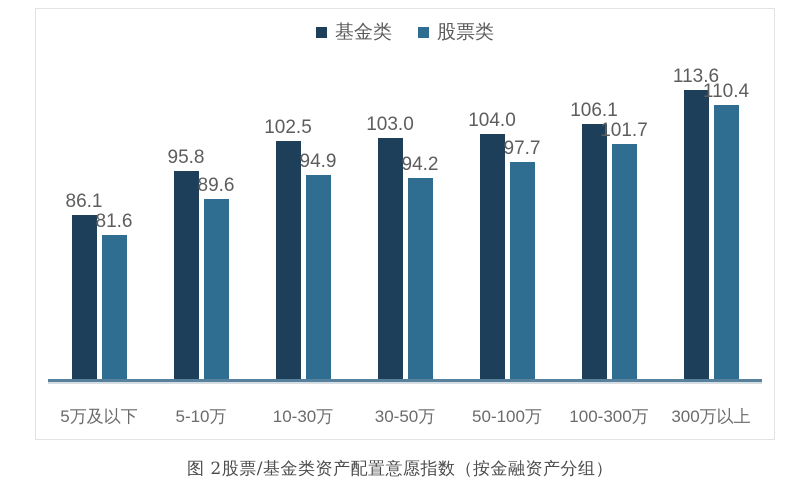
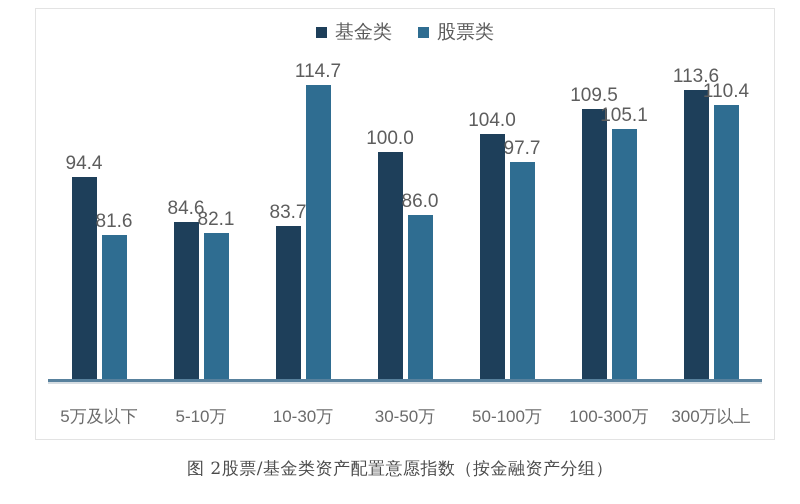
基金类/5万及以下: 86.1 -> 94.4
基金类/5-10万: 95.8 -> 84.6
股票类/5-10万: 89.6 -> 82.1
基金类/10-30万: 102.5 -> 83.7
股票类/10-30万: 94.9 -> 114.7
基金类/30-50万: 103.0 -> 100.0
股票类/30-50万: 94.2 -> 86.0
基金类/100-300万: 106.1 -> 109.5
股票类/100-300万: 101.7 -> 105.1
